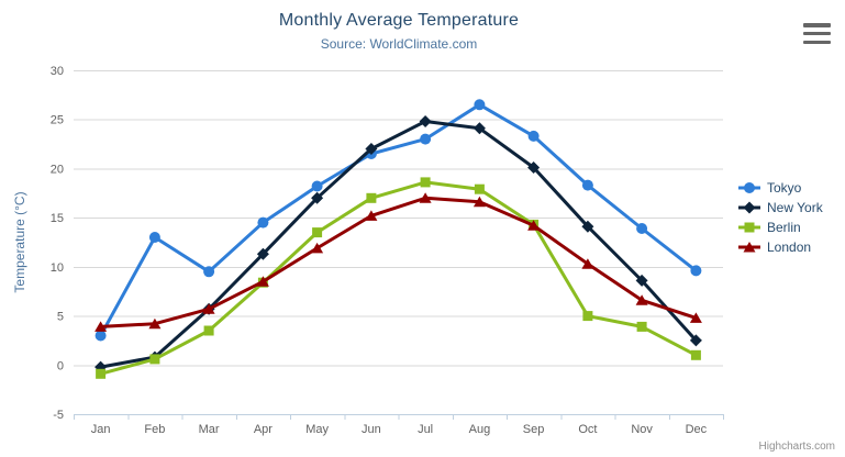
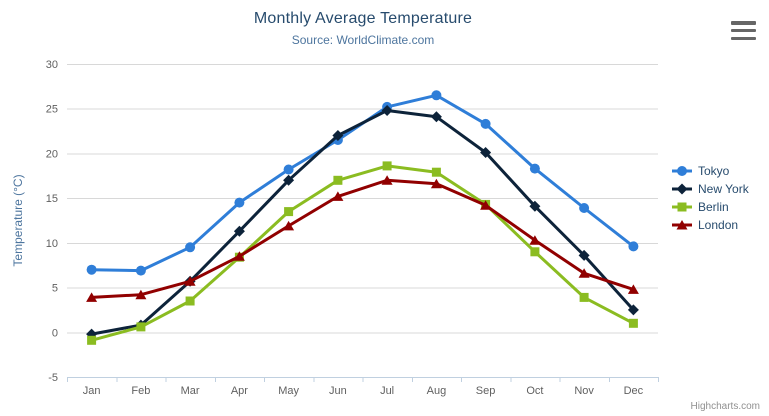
Tokyo/Jan: 3 -> 7
Tokyo/Feb: 13 -> 7
Tokyo/Jul: 23 -> 25
Berlin/Oct: 5 -> 9
